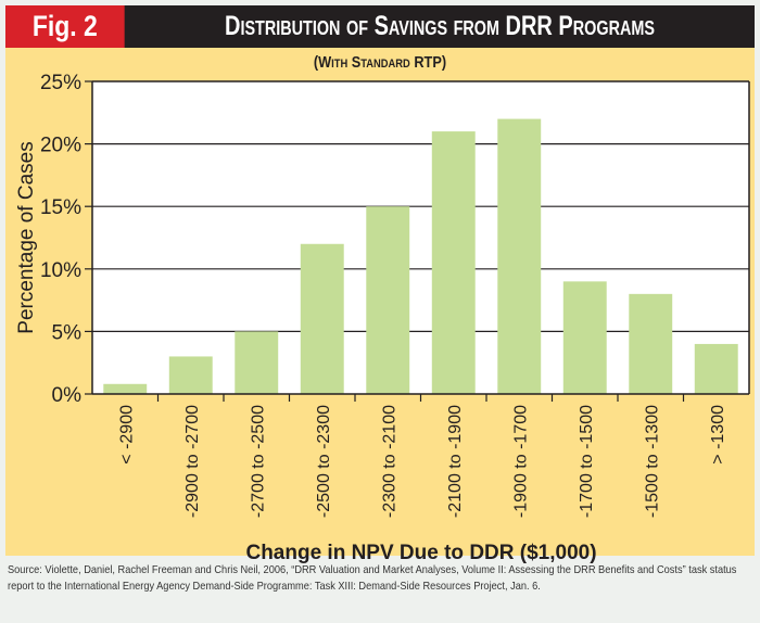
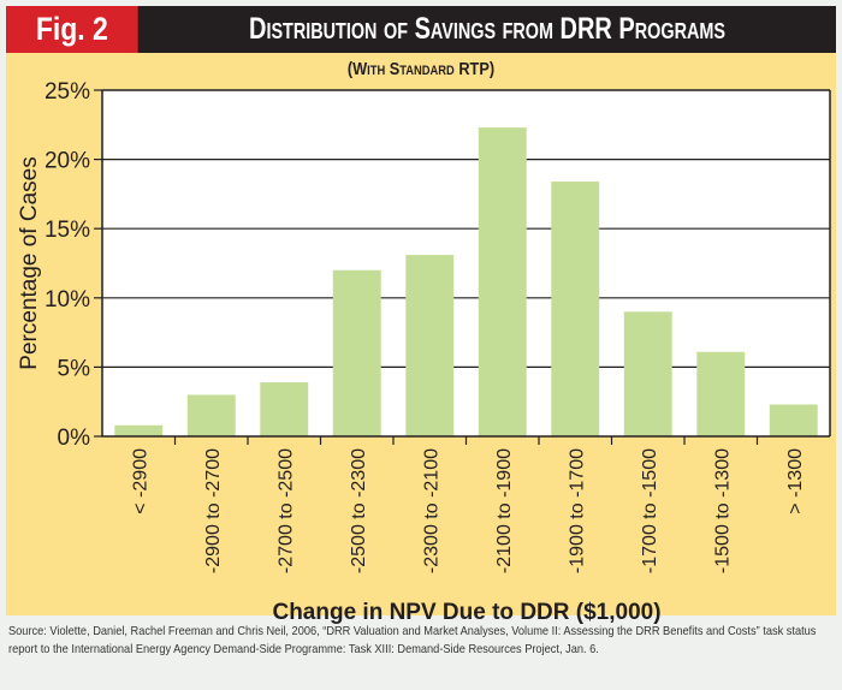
-2700 to -2500: 5.0% -> 3.9%
-2300 to -2100: 15.0% -> 13.1%
-2100 to -1900: 21.0% -> 22.3%
-1900 to -1700: 22.0% -> 18.4%
-1500 to -1300: 8.0% -> 6.1%
> -1300: 4.0% -> 2.3%
